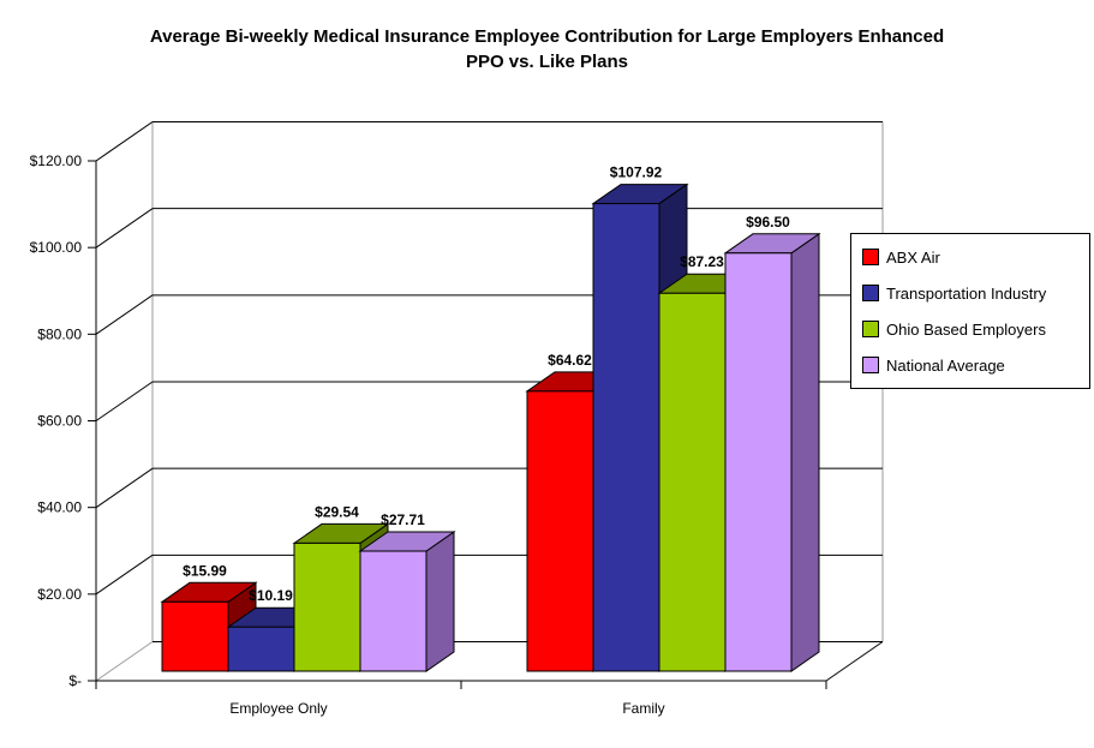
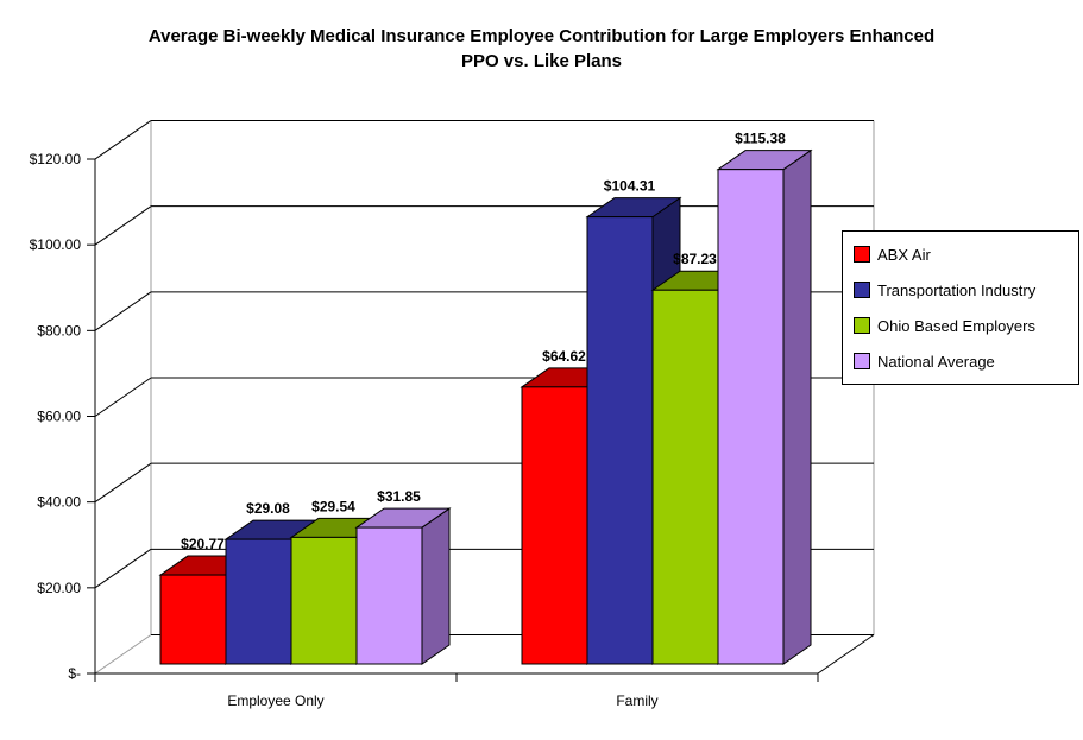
ABX Air/Employee Only: $15.99 -> $20.77
Transportation Industry/Employee Only: $10.19 -> $29.08
National Average/Employee Only: $27.71 -> $31.85
Transportation Industry/Family: $107.92 -> $104.31
National Average/Family: $96.50 -> $115.38
